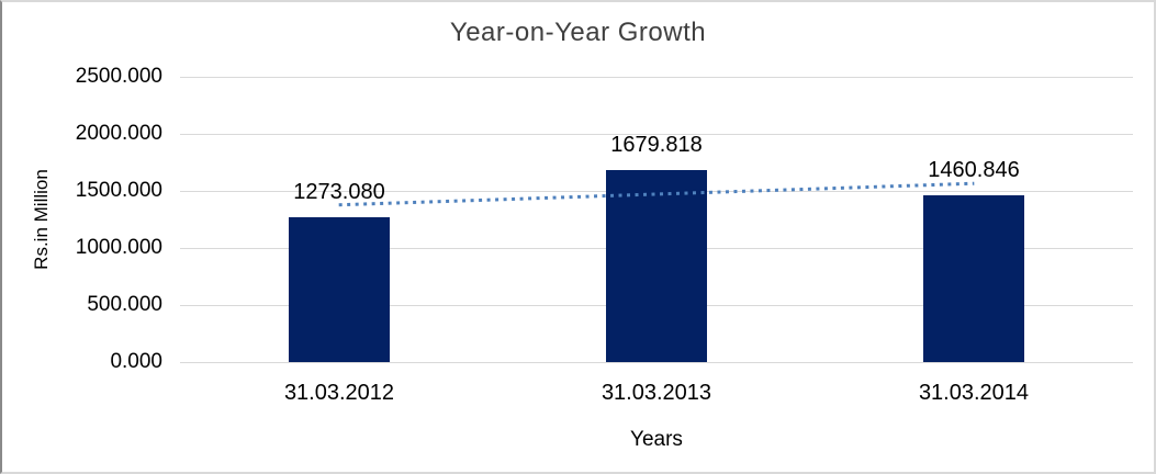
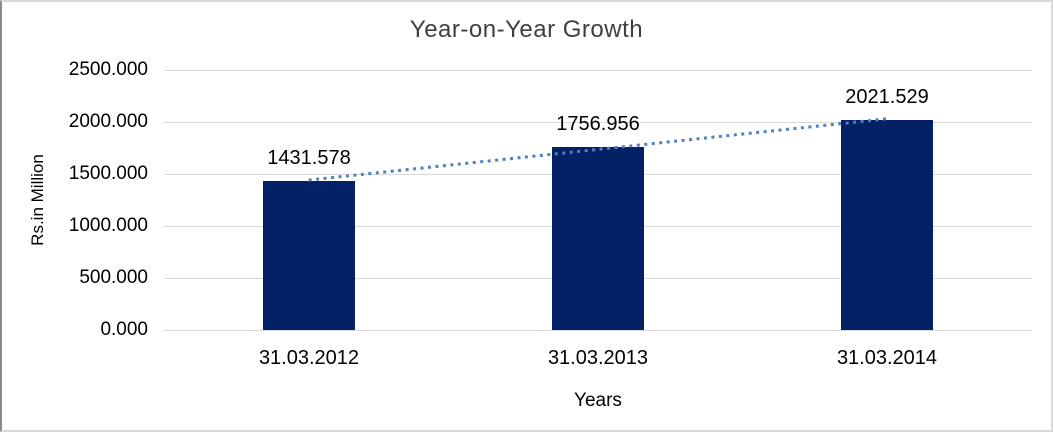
31.03.2012: 1273.080 -> 1431.578
31.03.2013: 1679.818 -> 1756.956
31.03.2014: 1460.846 -> 2021.529
